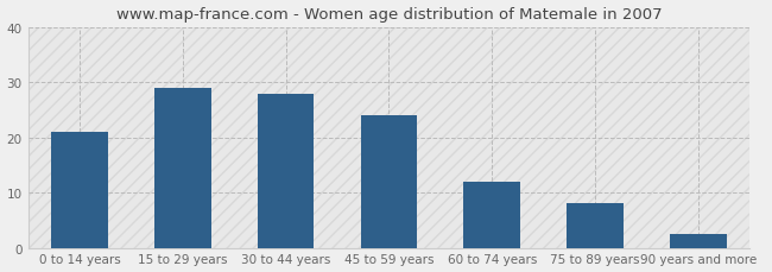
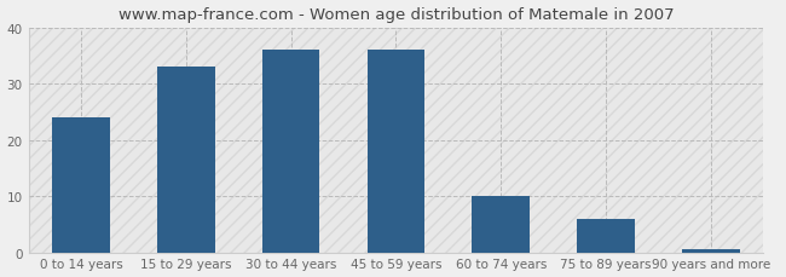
0 to 14 years: 21.0 -> 24.0
15 to 29 years: 29.0 -> 33.0
30 to 44 years: 28.0 -> 36.0
45 to 59 years: 24.0 -> 36.0
60 to 74 years: 12.0 -> 10.0
75 to 89 years: 8.0 -> 6.0
90 years and more: 2.5 -> 0.5
